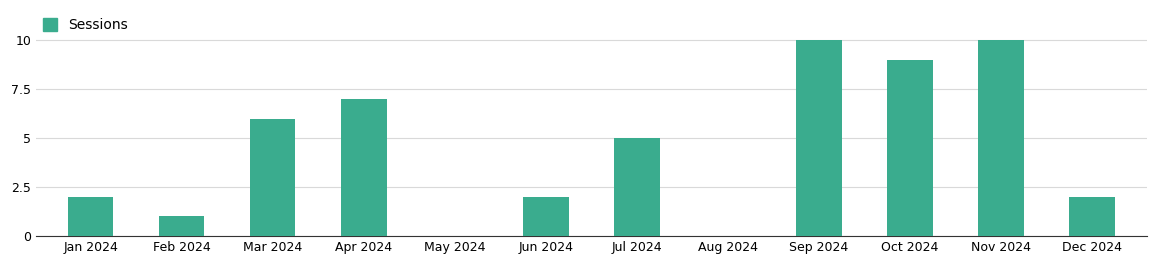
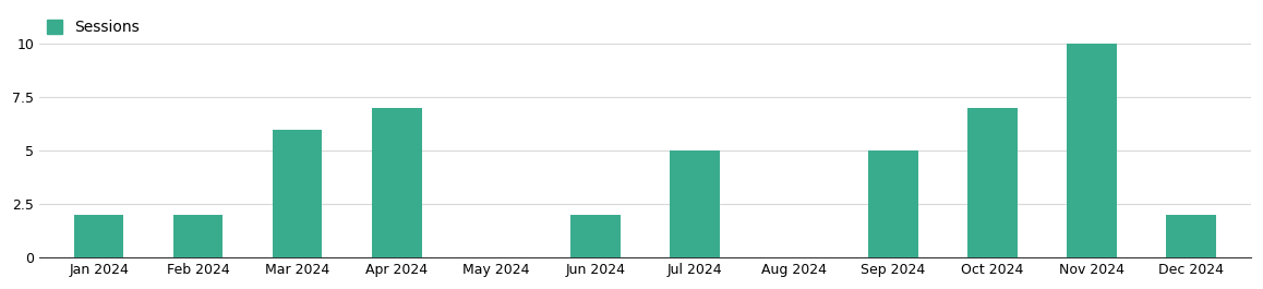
Feb 2024: 1 -> 2
Sep 2024: 10 -> 5
Oct 2024: 9 -> 7
